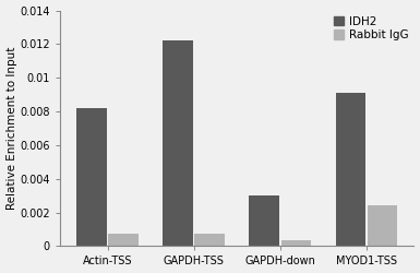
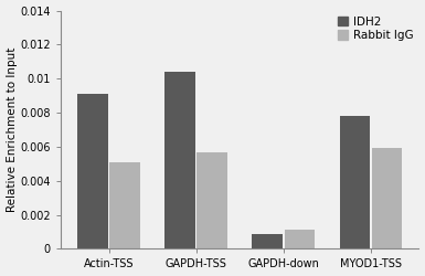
IDH2/Actin-TSS: 0.0082 -> 0.0091
Rabbit IgG/Actin-TSS: 0.0008 -> 0.0051
IDH2/GAPDH-TSS: 0.0123 -> 0.0104
Rabbit IgG/GAPDH-TSS: 0.0008 -> 0.0057
IDH2/GAPDH-down: 0.0030 -> 0.0009
Rabbit IgG/GAPDH-down: 0.0003 -> 0.0011
IDH2/MYOD1-TSS: 0.0091 -> 0.0078
Rabbit IgG/MYOD1-TSS: 0.0024 -> 0.0059
